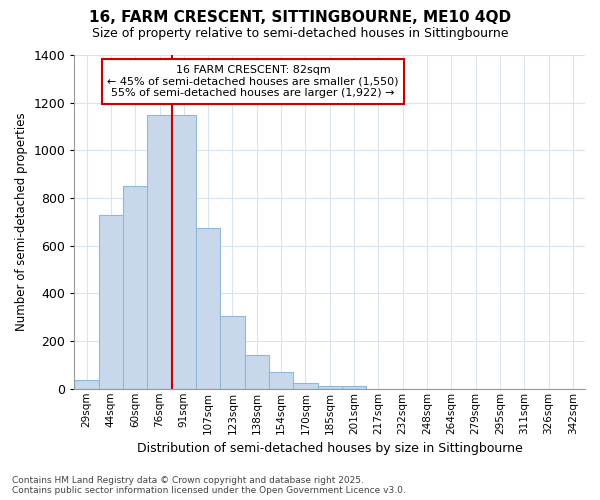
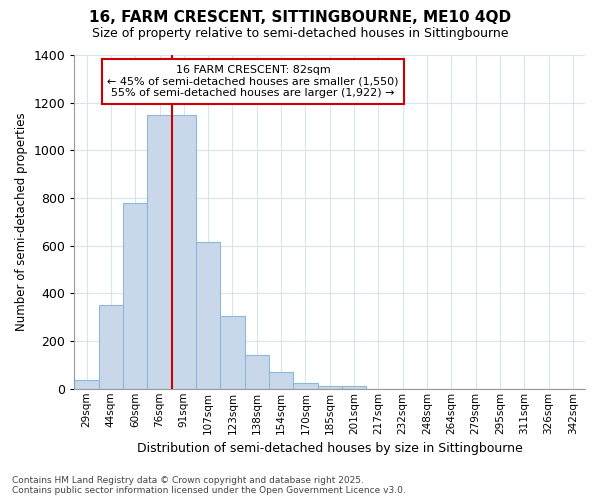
44sqm: 730 -> 350
60sqm: 850 -> 780
107sqm: 675 -> 615
